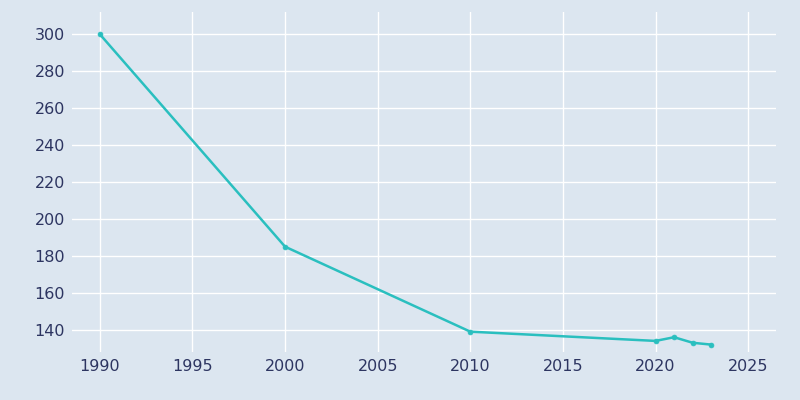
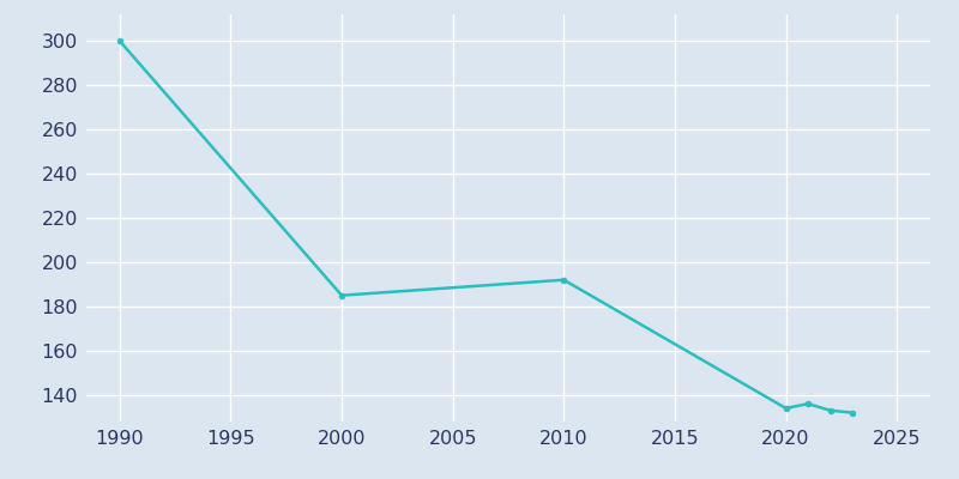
2010: 139 -> 192
